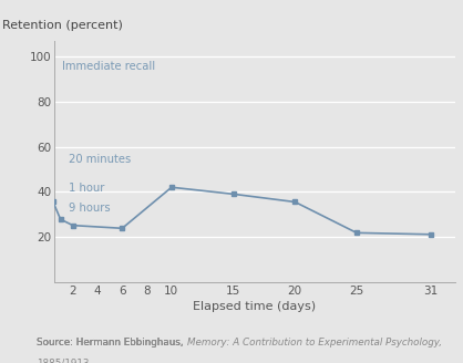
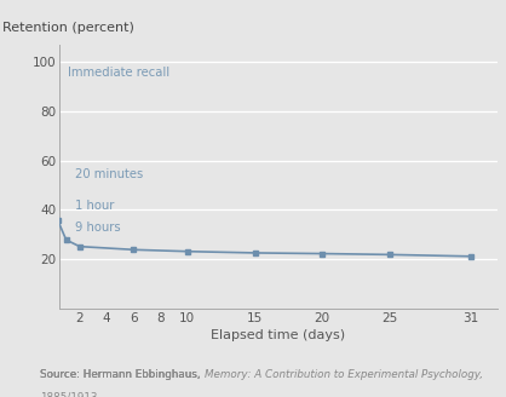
10: 42.0 -> 23.1
15: 39.0 -> 22.5
20: 35.5 -> 22.2
